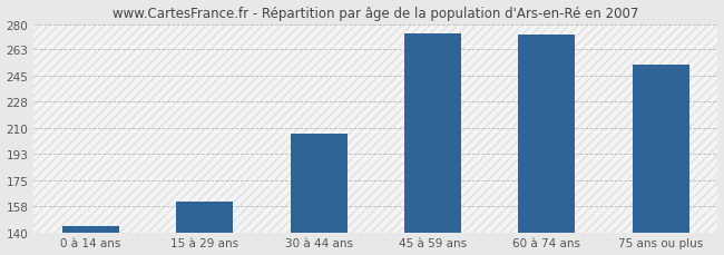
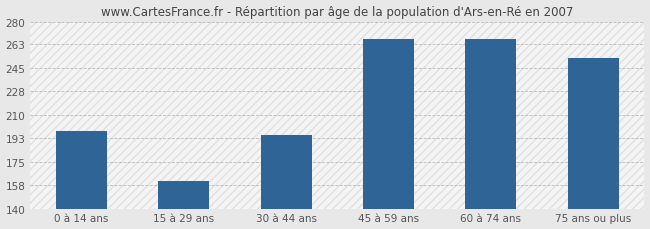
0 à 14 ans: 144 -> 198
30 à 44 ans: 206 -> 195
45 à 59 ans: 274 -> 267
60 à 74 ans: 273 -> 267
